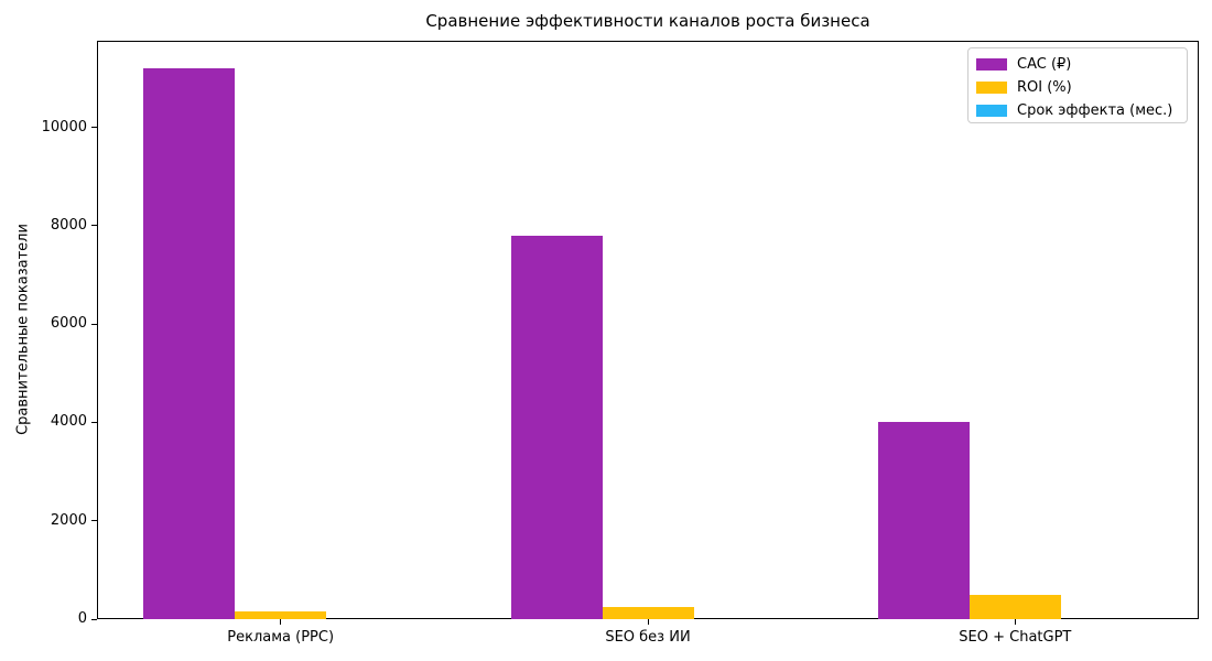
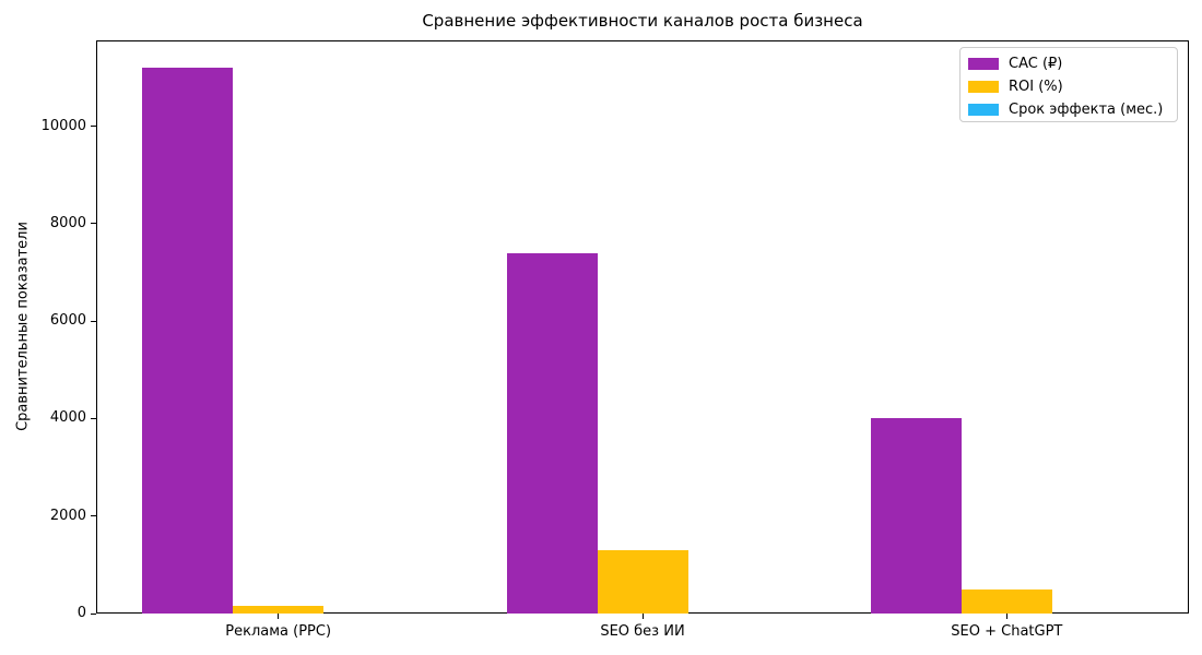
CAC (₽)/SEO без ИИ: 7800 -> 7400
ROI (%)/SEO без ИИ: 200 -> 1300
